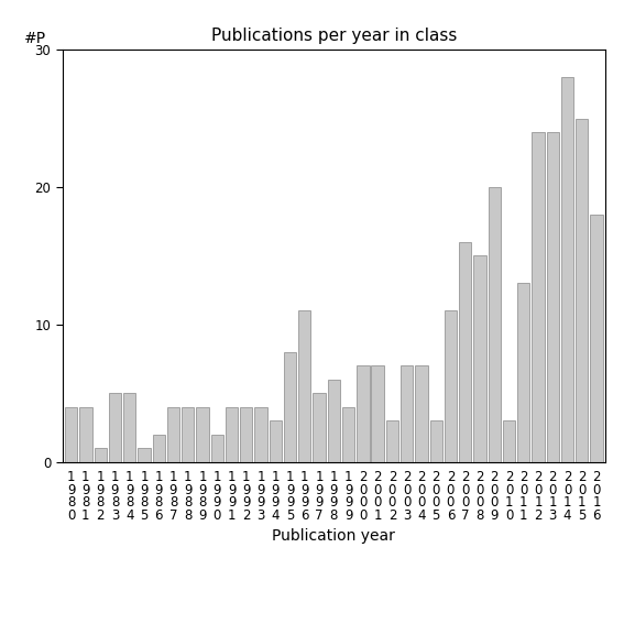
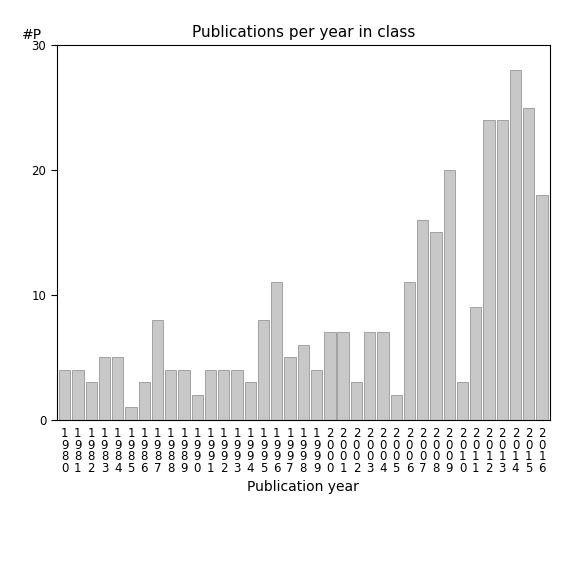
1 9 8 2: 1 -> 3
1 9 8 6: 2 -> 3
1 9 8 7: 4 -> 8
2 0 0 5: 3 -> 2
2 0 1 1: 13 -> 9
